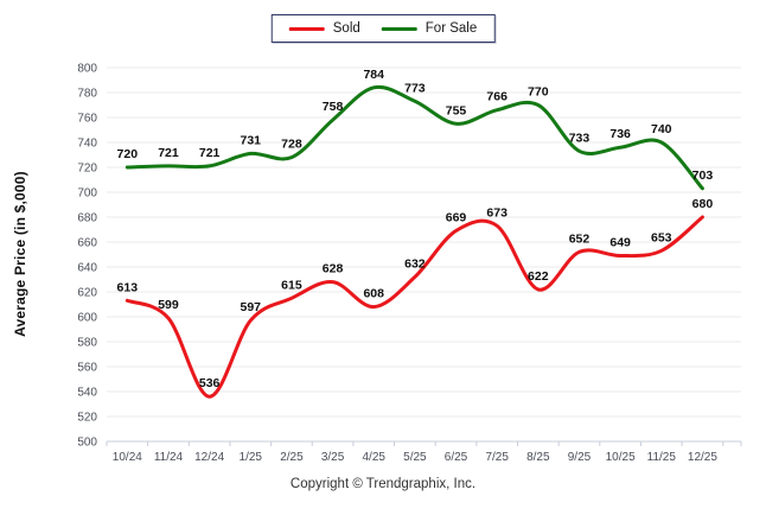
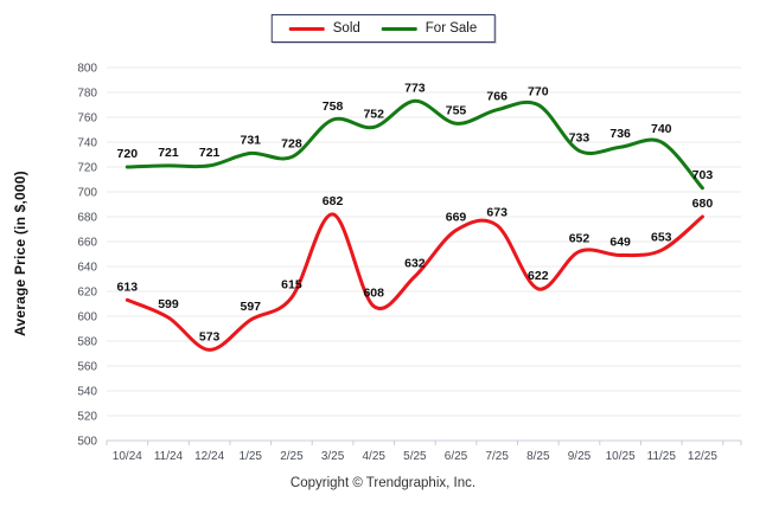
Sold/12/24: 536 -> 573
Sold/3/25: 628 -> 682
For Sale/4/25: 784 -> 752
